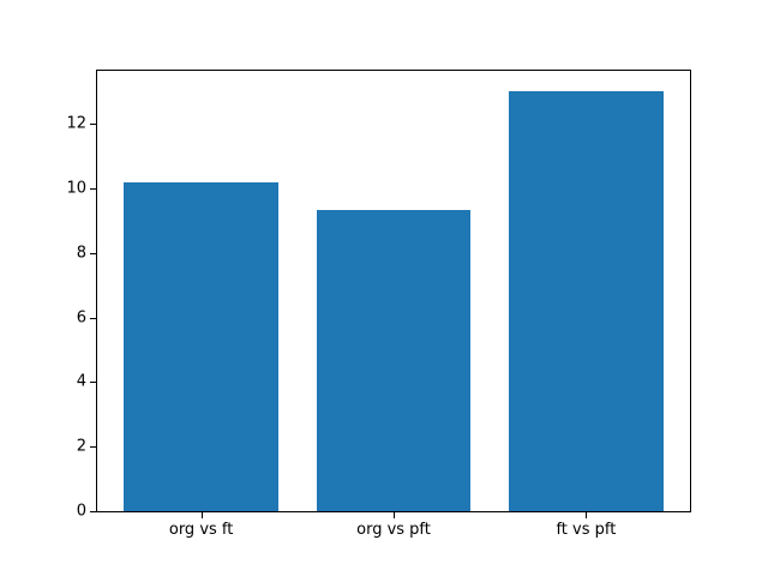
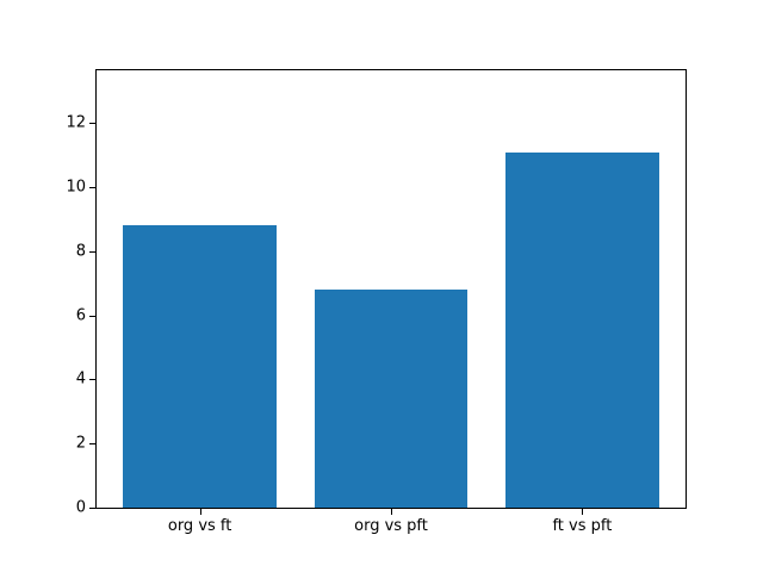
org vs ft: 10.2 -> 8.8
org vs pft: 9.3 -> 6.8
ft vs pft: 13.0 -> 11.1
